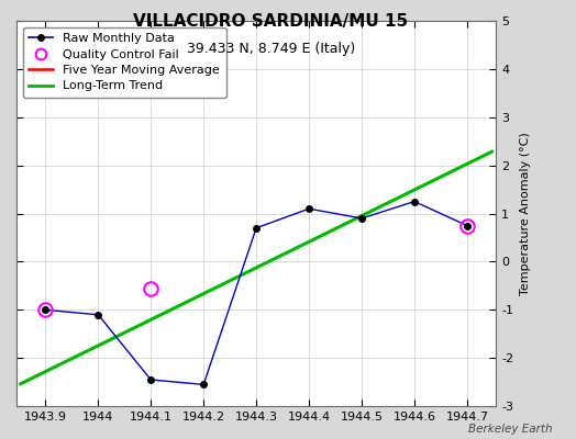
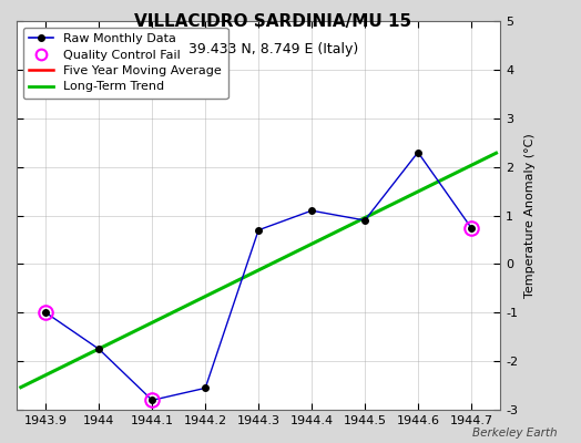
Raw Monthly Data/1944: -1.10 -> -1.75
Raw Monthly Data/1944.1: -2.45 -> -2.80
Quality Control Fail/1944.1: -0.55 -> -2.80
Raw Monthly Data/1944.6: 1.25 -> 2.30
